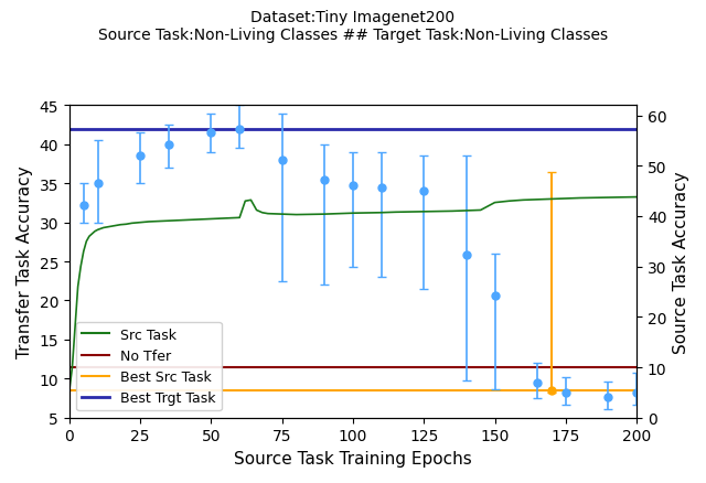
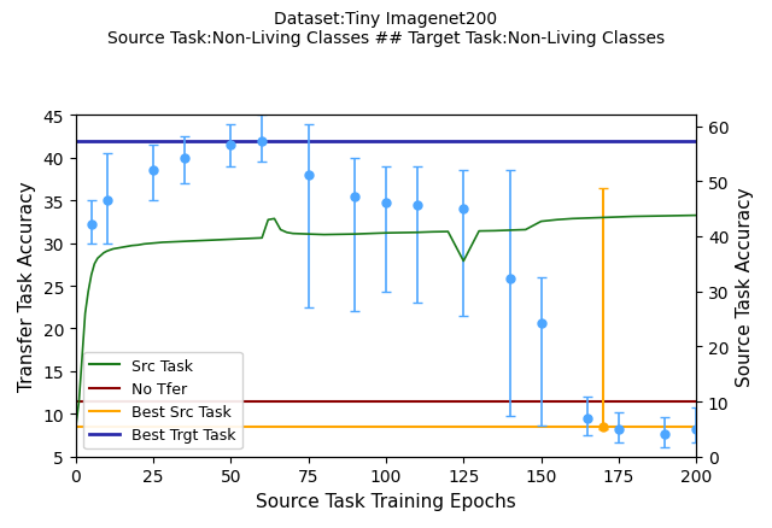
Src Task/125: 40.9 -> 35.5
